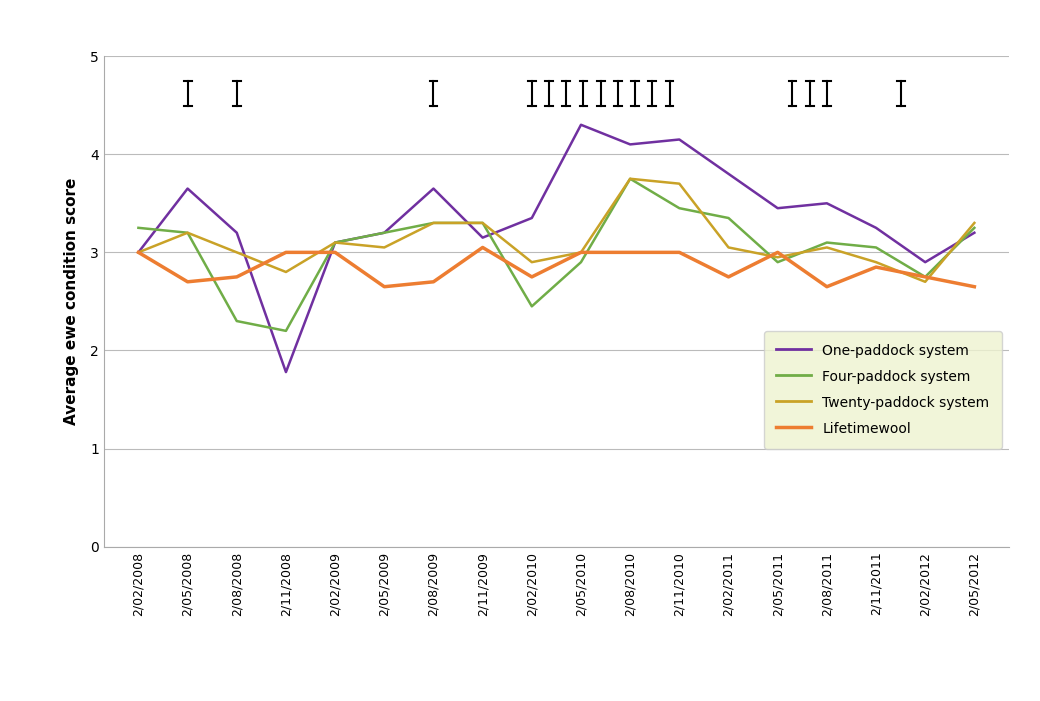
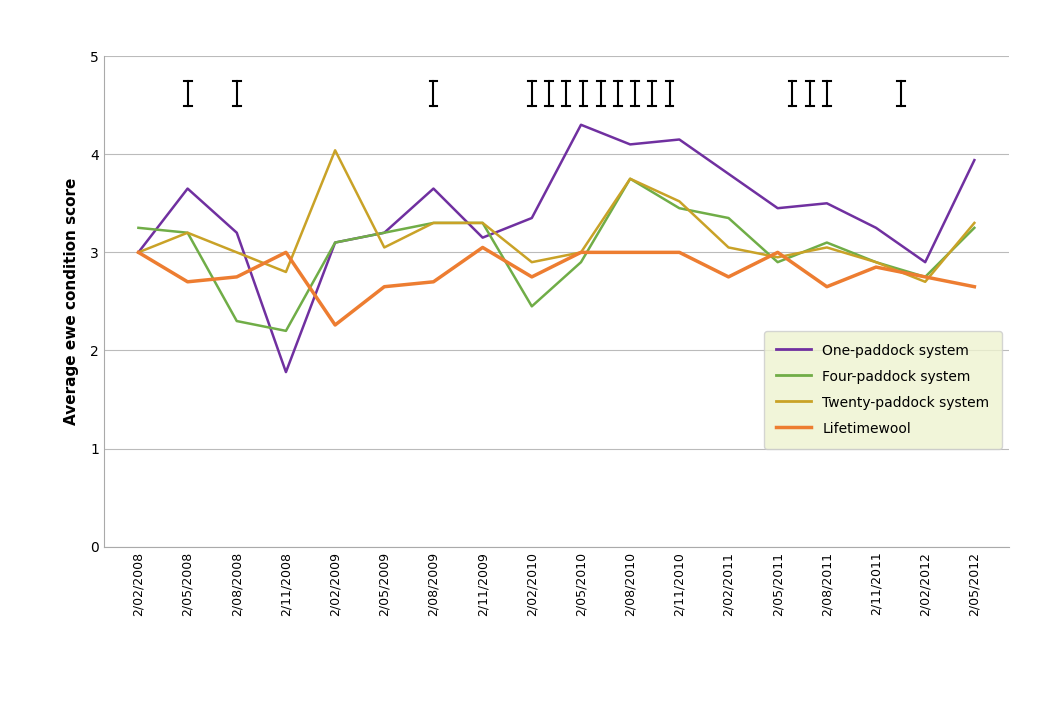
Twenty-paddock system/2/02/2009: 3.10 -> 4.04
Lifetimewool/2/02/2009: 3.00 -> 2.26
Twenty-paddock system/2/11/2010: 3.70 -> 3.52
Four-paddock system/2/11/2011: 3.05 -> 2.90
One-paddock system/2/05/2012: 3.20 -> 3.94
